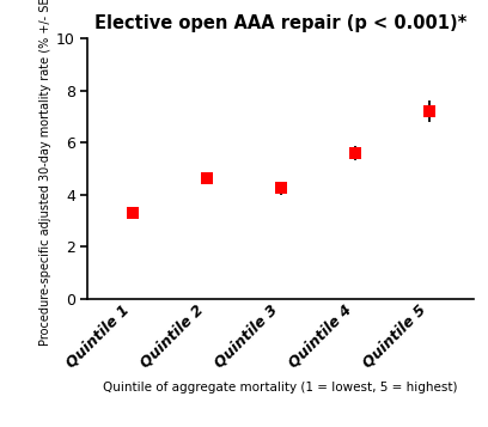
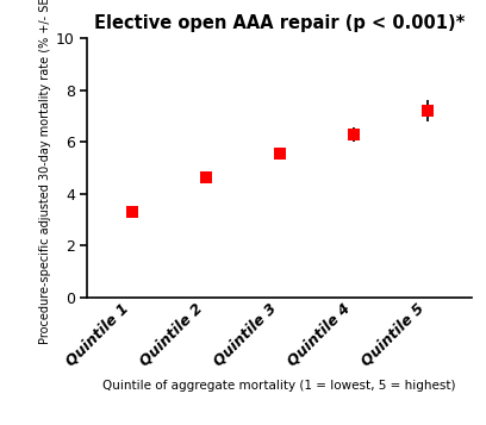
Quintile 3: 4.25 -> 5.55
Quintile 4: 5.60 -> 6.30
